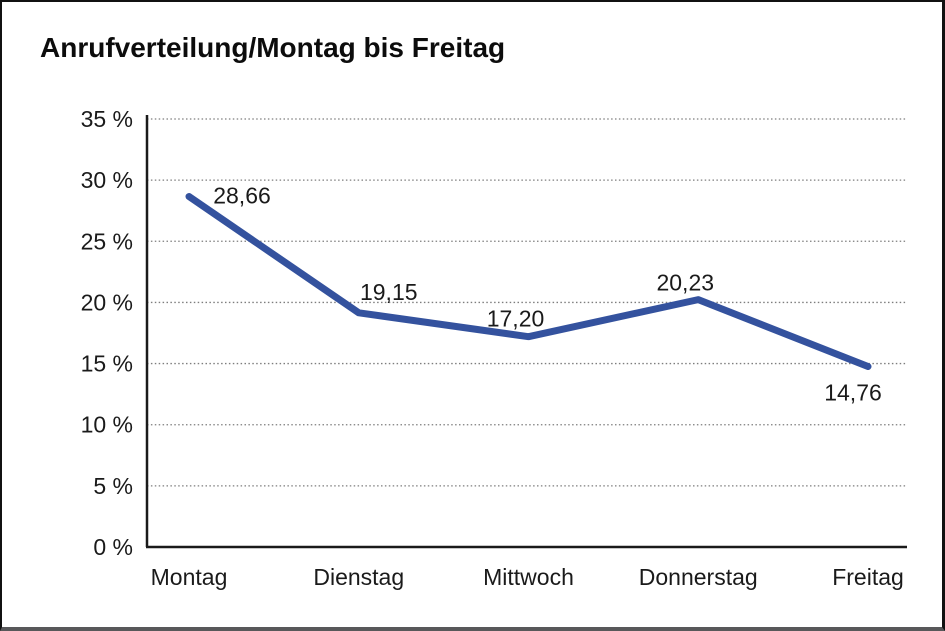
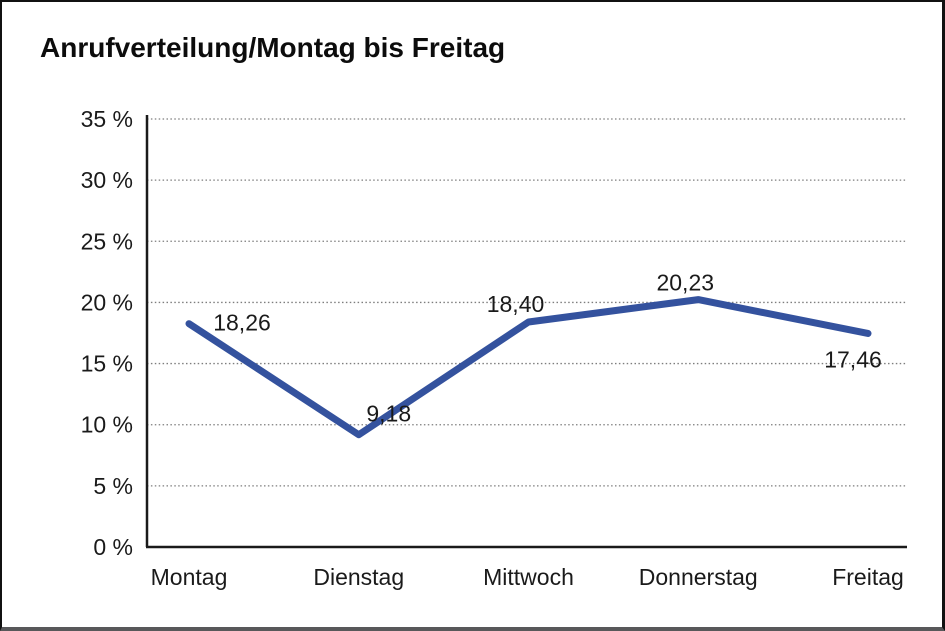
Montag: 28,66 -> 18,26
Dienstag: 19,15 -> 9,18
Mittwoch: 17,20 -> 18,40
Freitag: 14,76 -> 17,46
